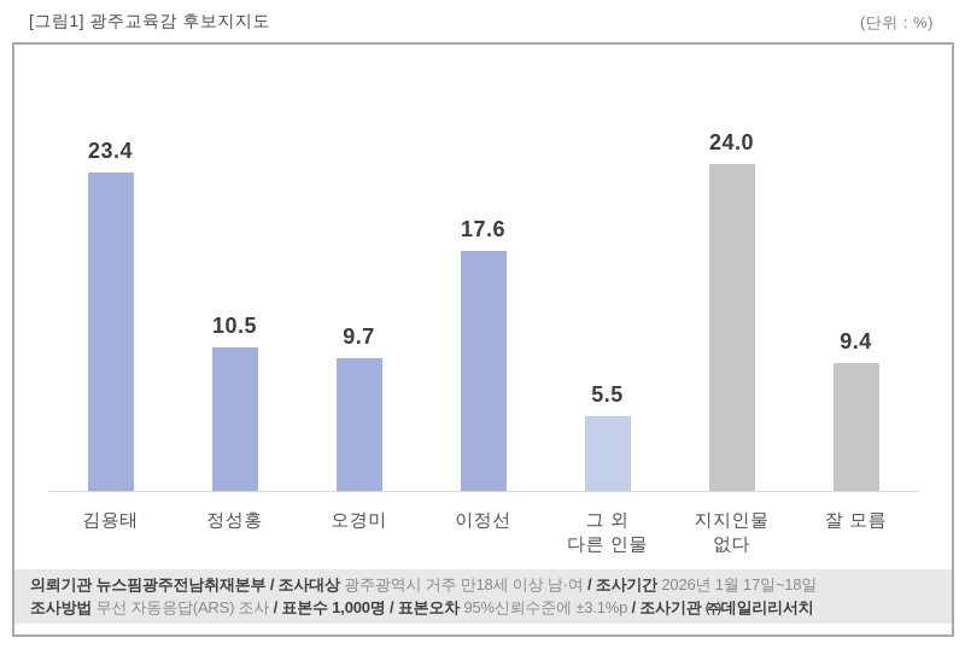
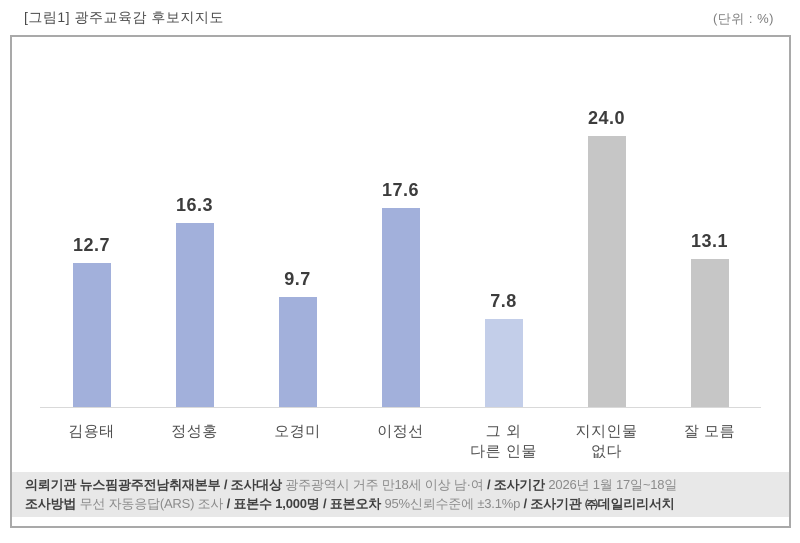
김용태: 23.4 -> 12.7
정성홍: 10.5 -> 16.3
그 외 다른 인물: 5.5 -> 7.8
잘 모름: 9.4 -> 13.1
